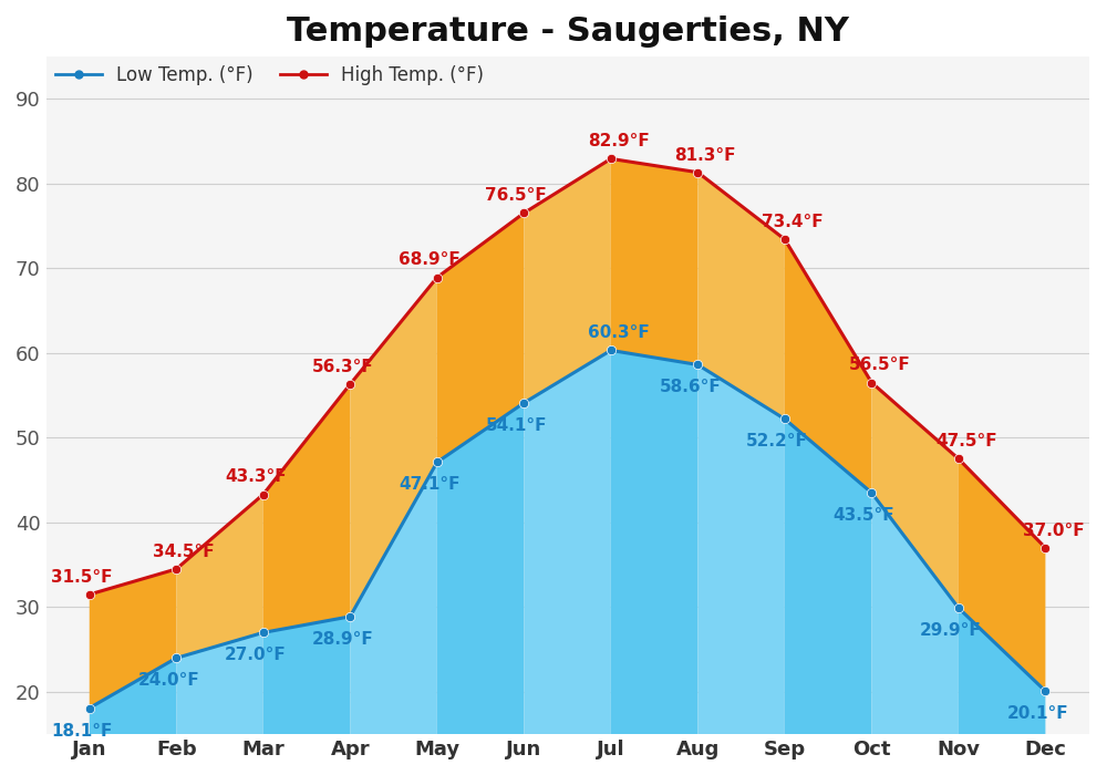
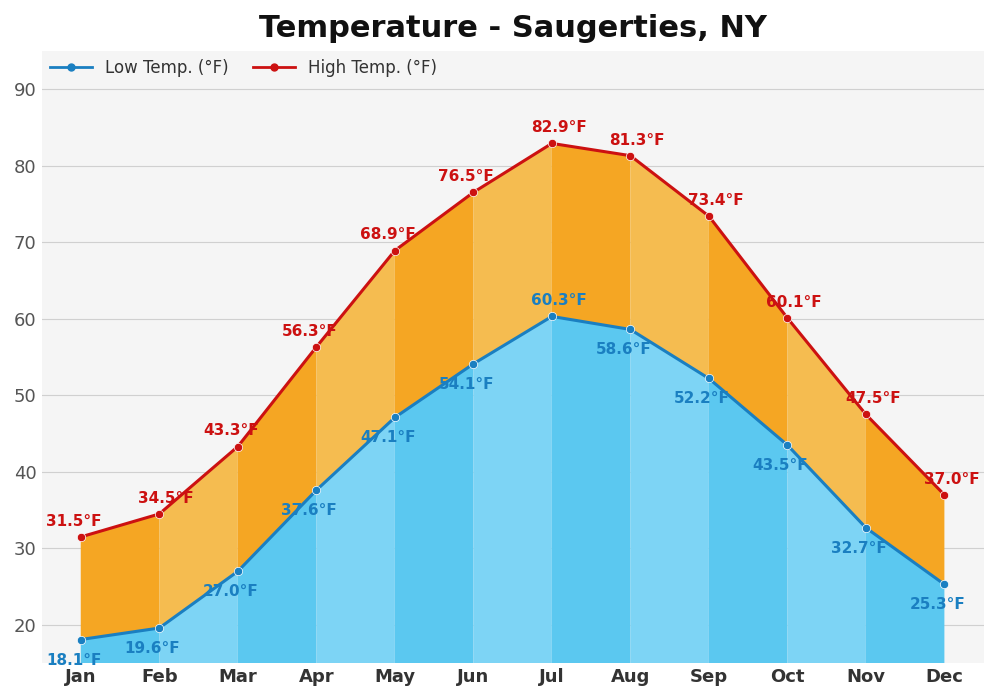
Low Temp. (°F)/Feb: 24.0°F -> 19.6°F
Low Temp. (°F)/Apr: 28.9°F -> 37.6°F
High Temp. (°F)/Oct: 56.5°F -> 60.1°F
Low Temp. (°F)/Nov: 29.9°F -> 32.7°F
Low Temp. (°F)/Dec: 20.1°F -> 25.3°F
